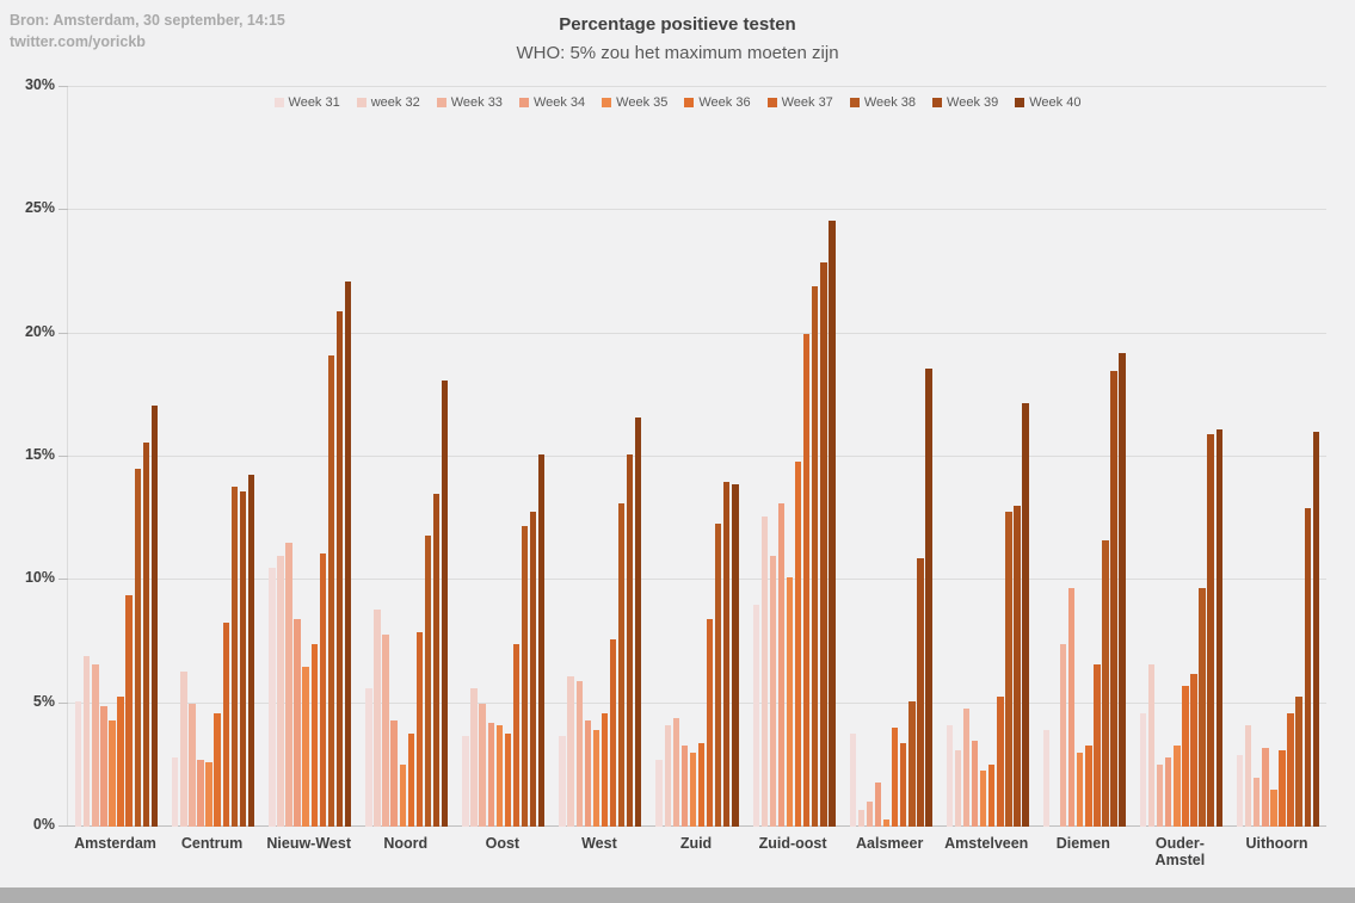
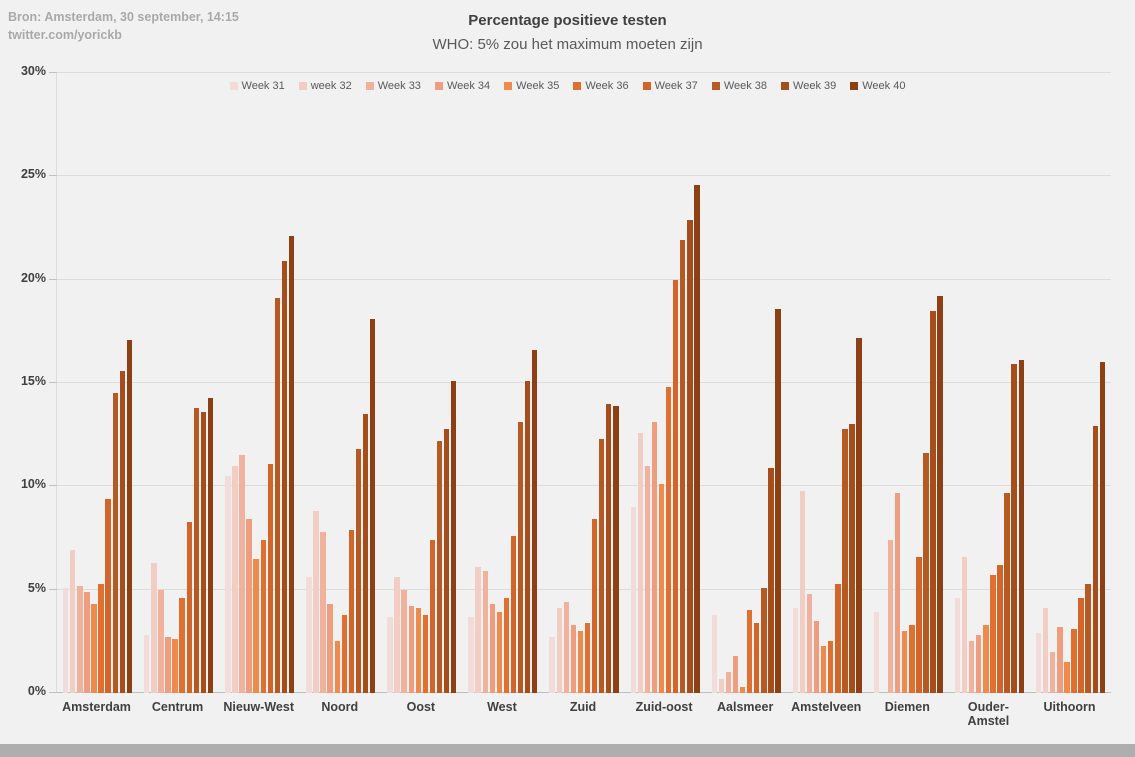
Week 33/Amsterdam: 6.6% -> 5.2%
week 32/Amstelveen: 3.1% -> 9.8%
